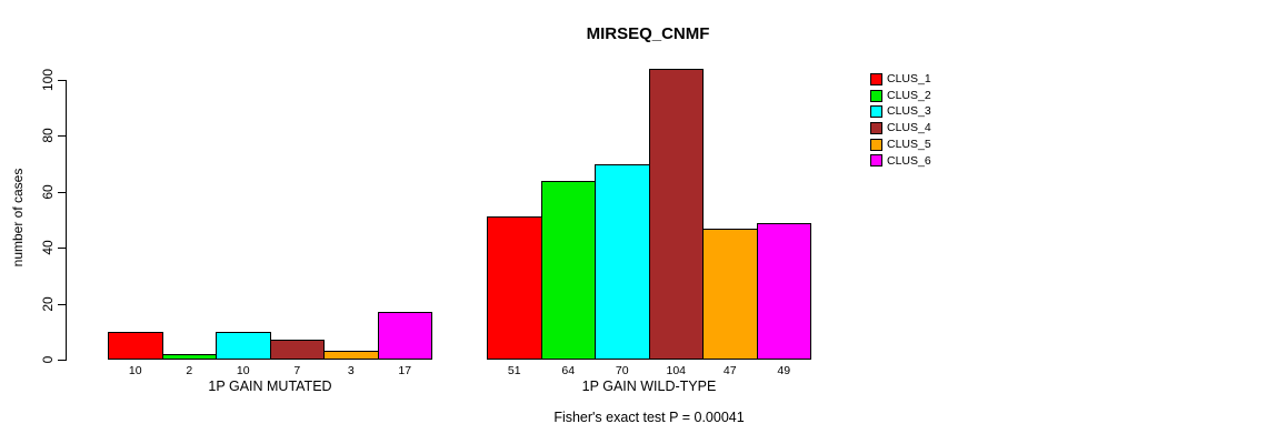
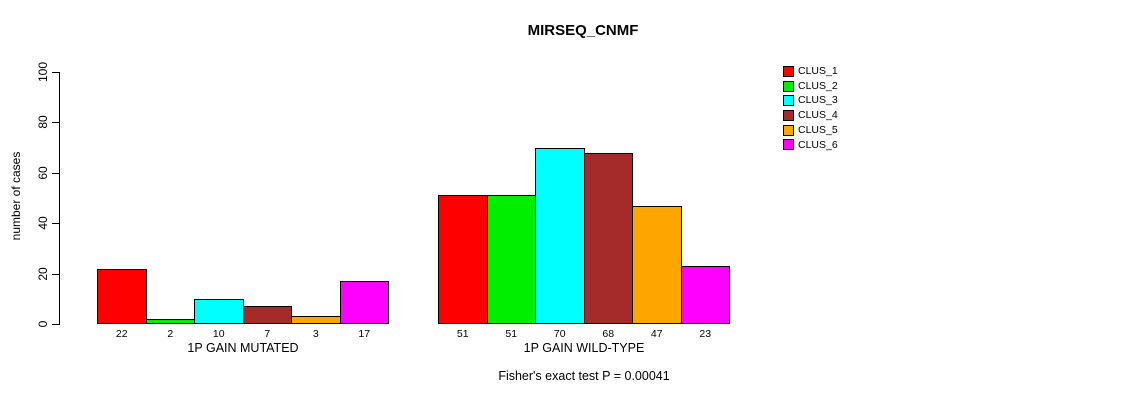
CLUS_1/1P GAIN MUTATED: 10 -> 22
CLUS_2/1P GAIN WILD-TYPE: 64 -> 51
CLUS_4/1P GAIN WILD-TYPE: 104 -> 68
CLUS_6/1P GAIN WILD-TYPE: 49 -> 23
